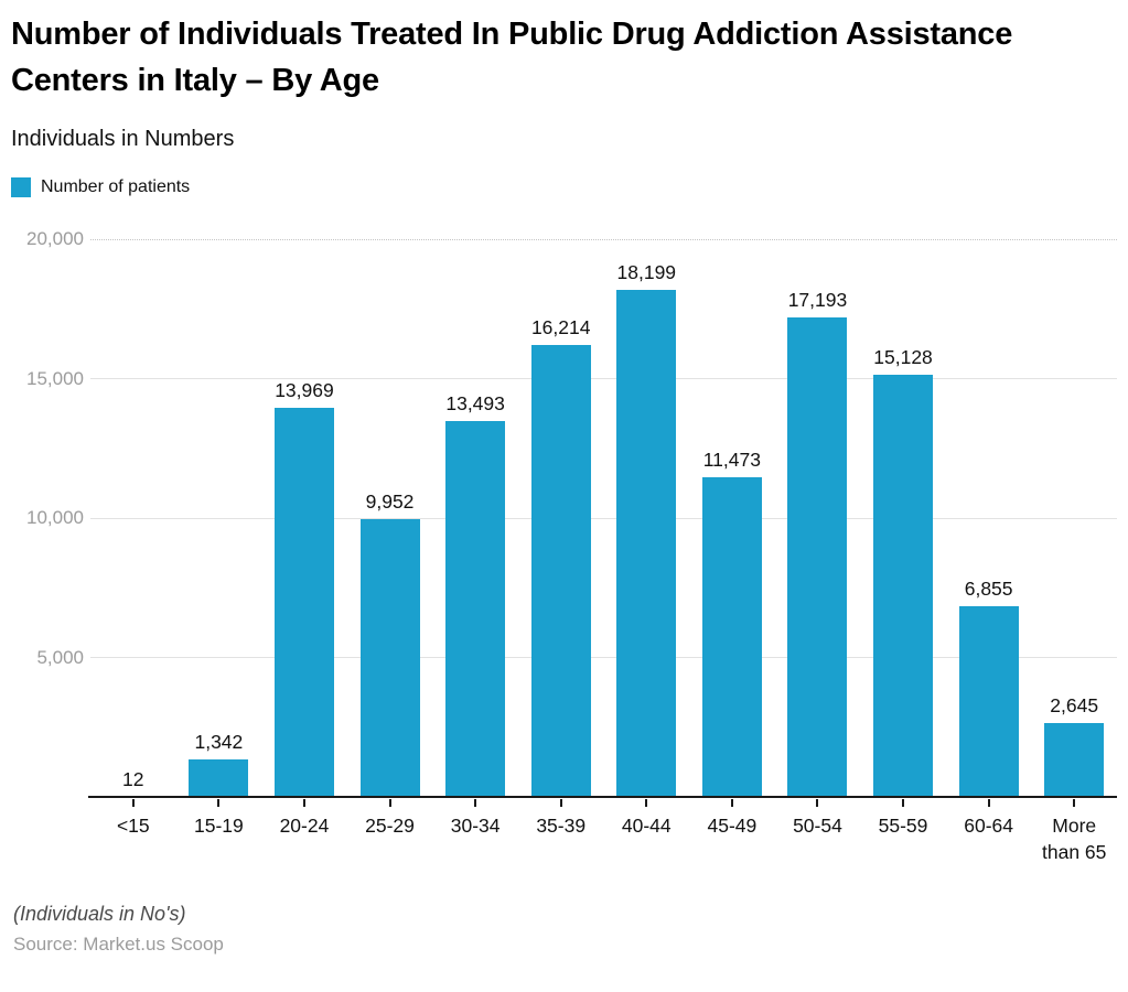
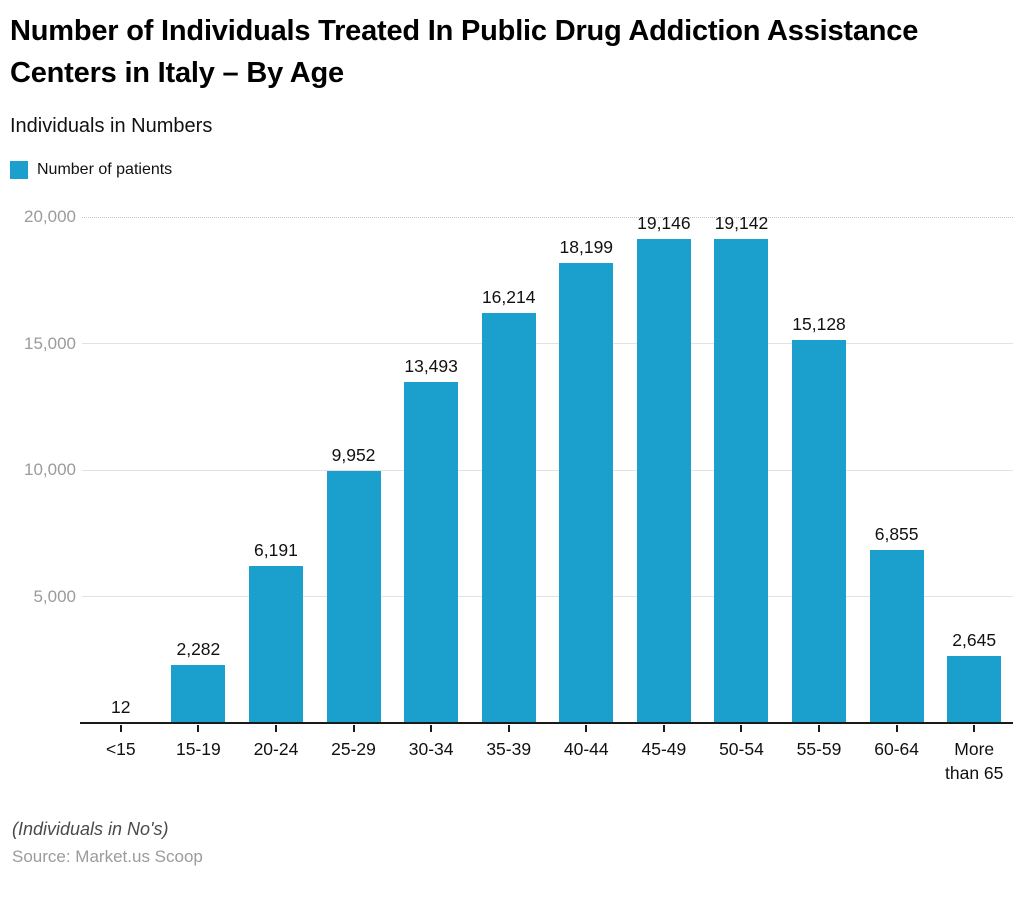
15-19: 1,342 -> 2,282
20-24: 13,969 -> 6,191
45-49: 11,473 -> 19,146
50-54: 17,193 -> 19,142
